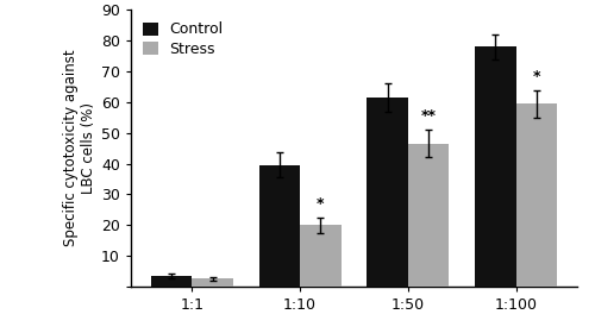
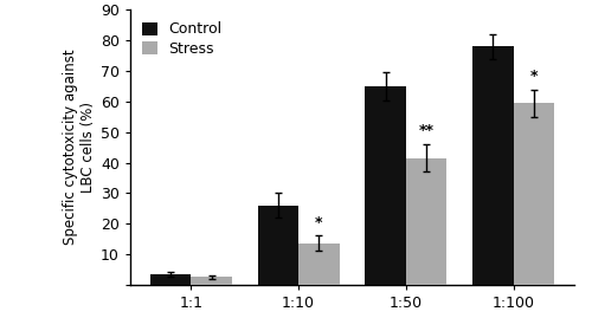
Control/1:10: 39.5 -> 26.0
Stress/1:10: 20.0 -> 13.5
Control/1:50: 61.5 -> 65.0
Stress/1:50: 46.5 -> 41.5
